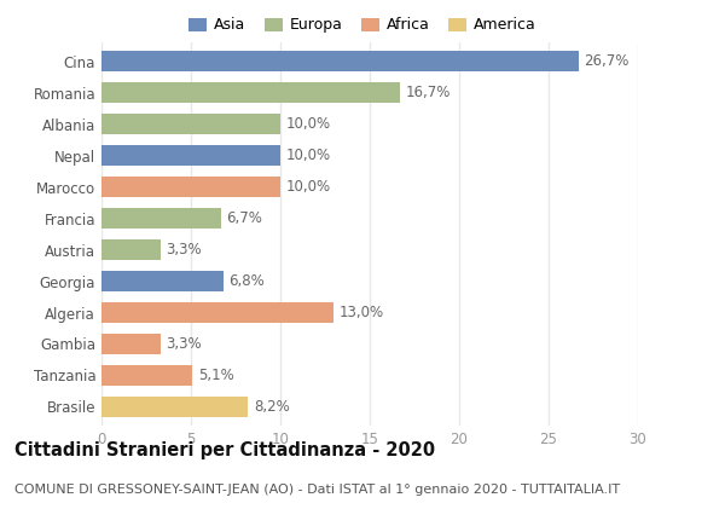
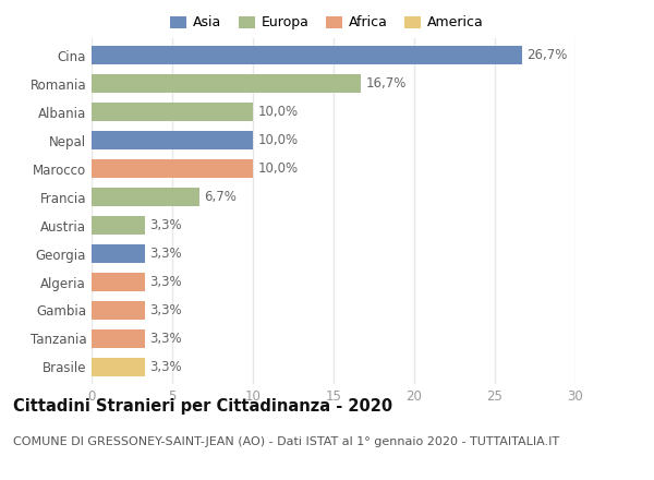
Georgia: 6,8% -> 3,3%
Algeria: 13,0% -> 3,3%
Tanzania: 5,1% -> 3,3%
Brasile: 8,2% -> 3,3%
